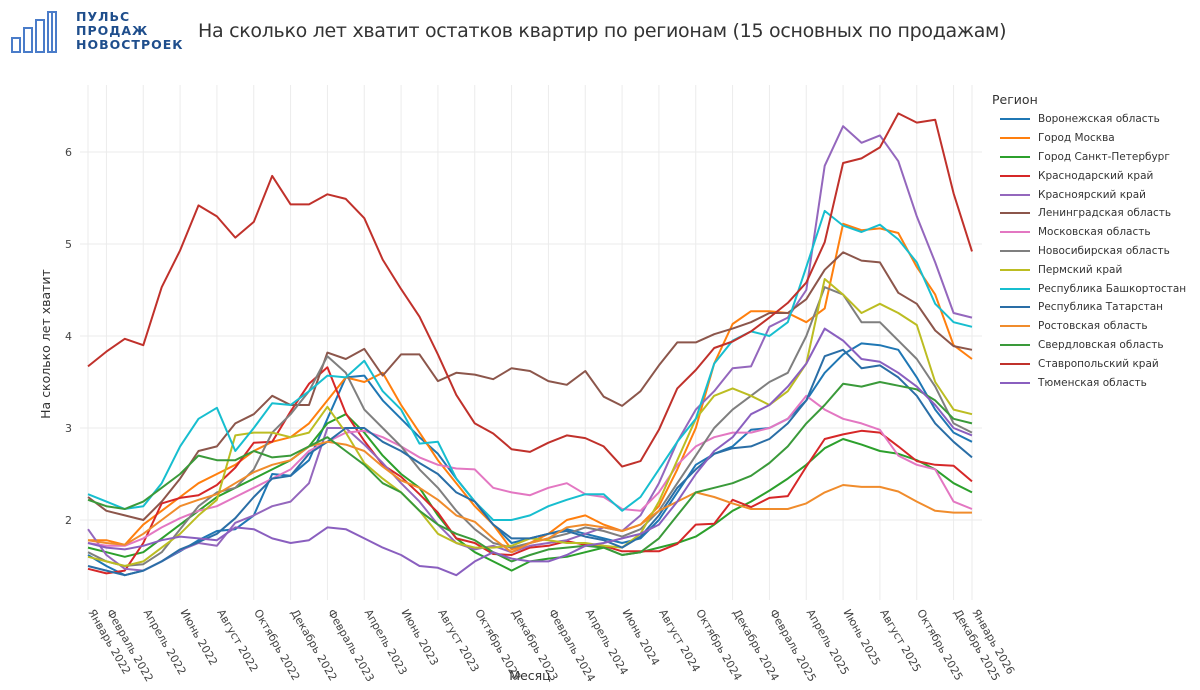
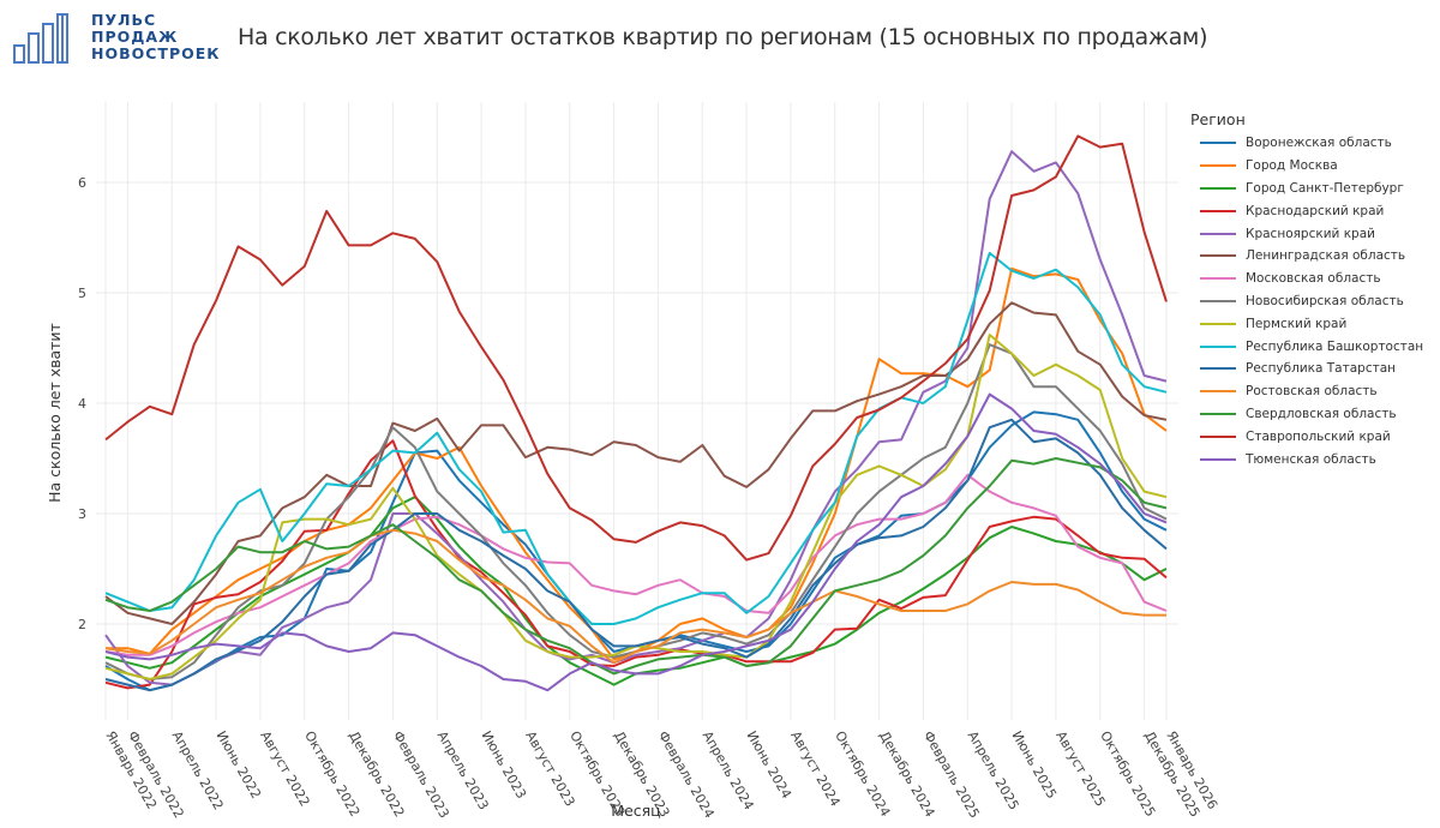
Город Москва/Декабрь 2024: 4.1 -> 4.4
Город Санкт-Петербург/Январь 2026: 2.3 -> 2.5
